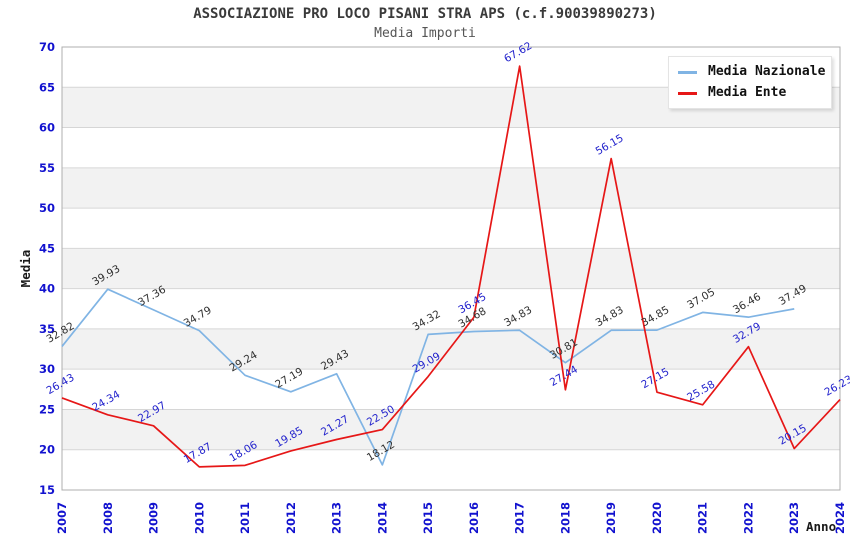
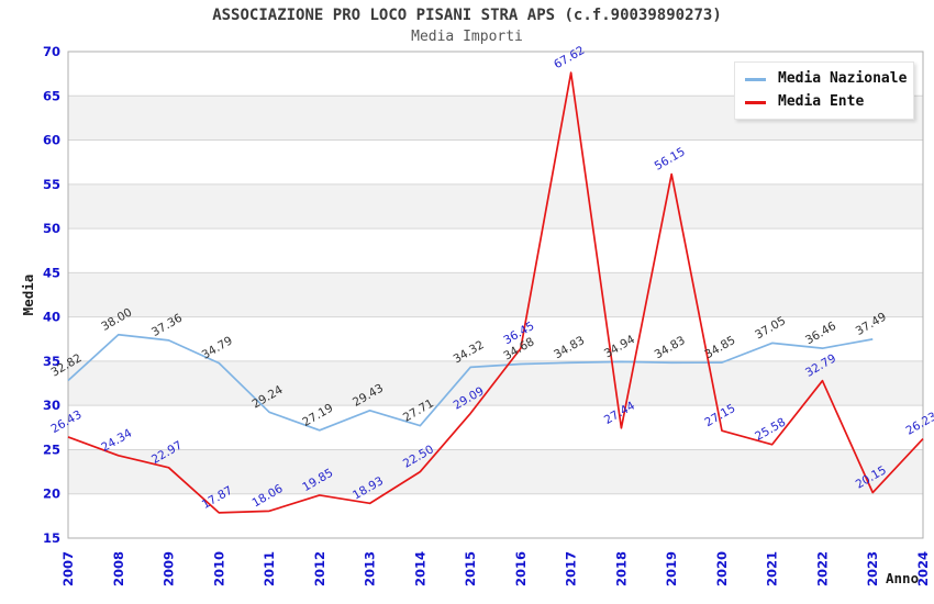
Media Nazionale/2008: 39.93 -> 38.00
Media Ente/2013: 21.27 -> 18.93
Media Nazionale/2014: 18.12 -> 27.71
Media Nazionale/2018: 30.81 -> 34.94
